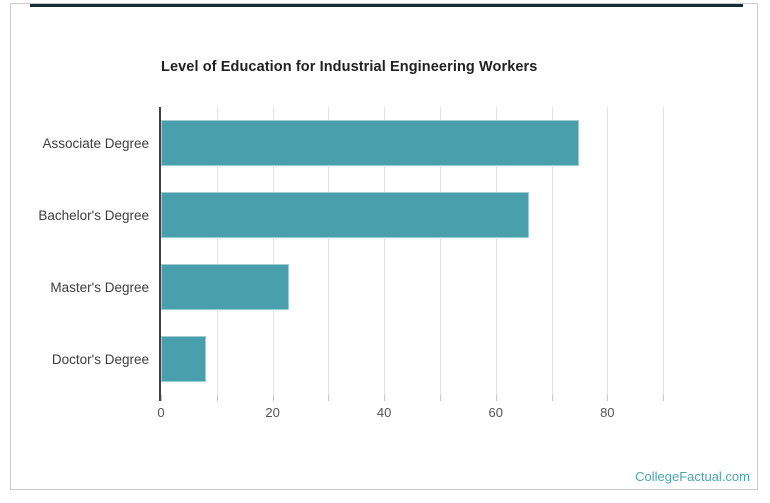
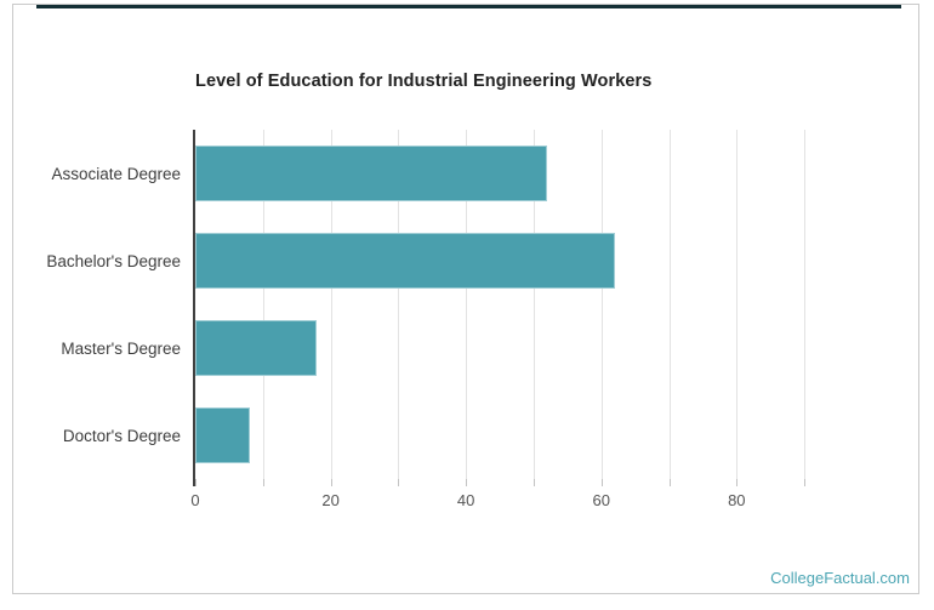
Associate Degree: 75 -> 52
Bachelor's Degree: 66 -> 62
Master's Degree: 23 -> 18
